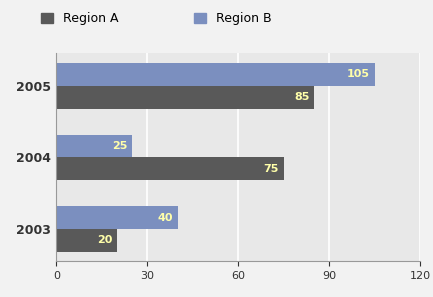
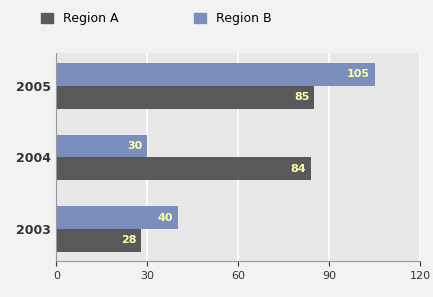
Region B/2004: 25 -> 30
Region A/2004: 75 -> 84
Region A/2003: 20 -> 28
